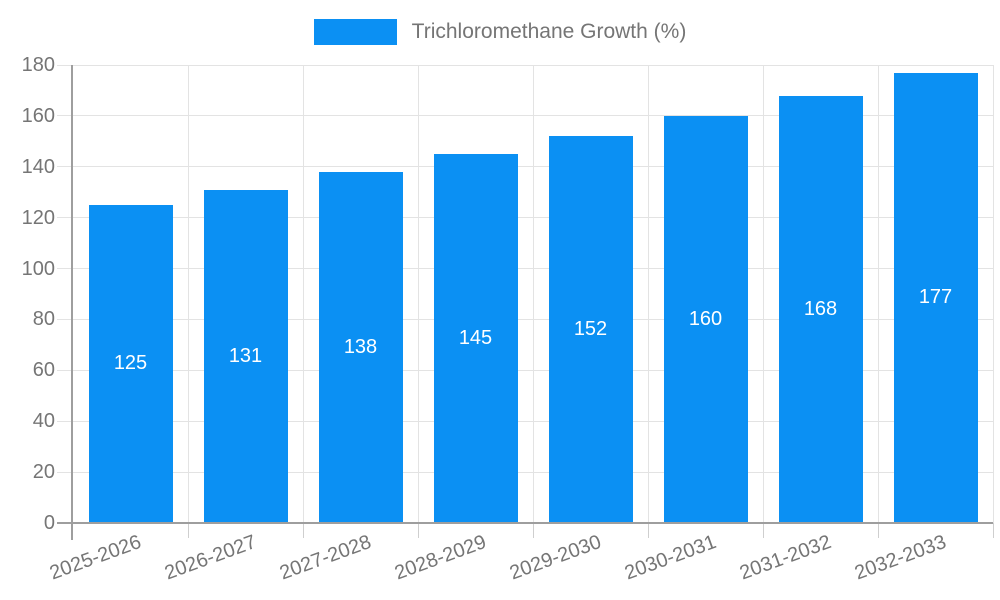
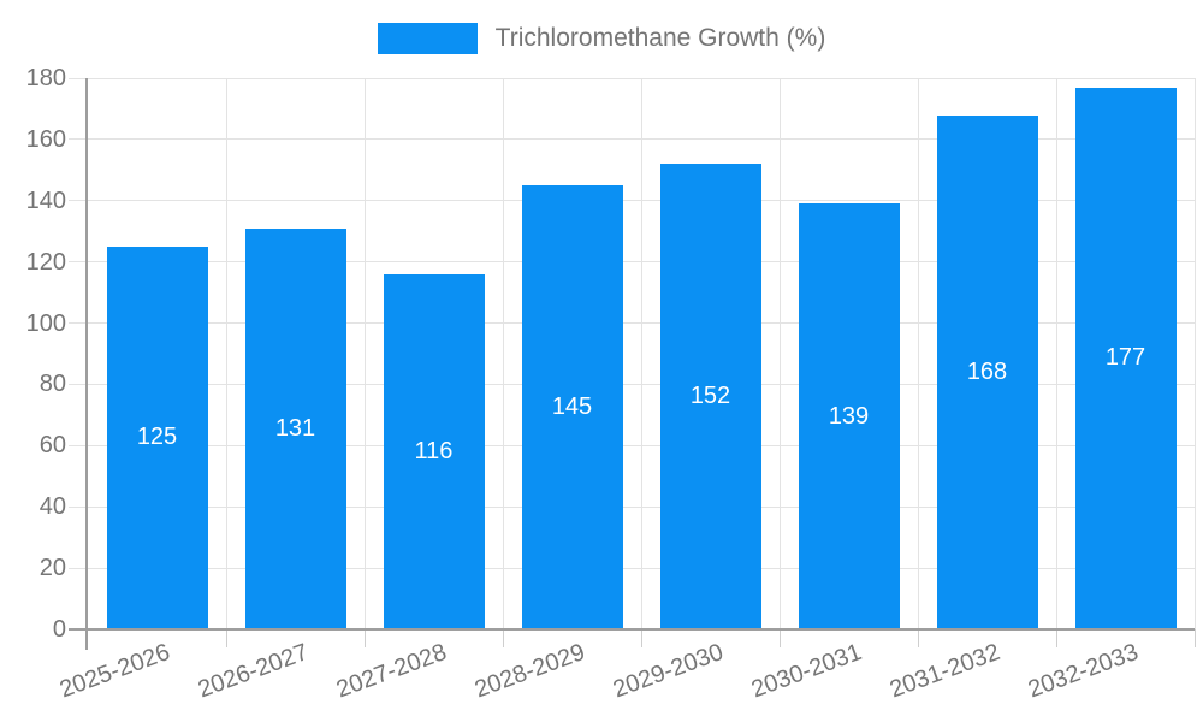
2027-2028: 138 -> 116
2030-2031: 160 -> 139
